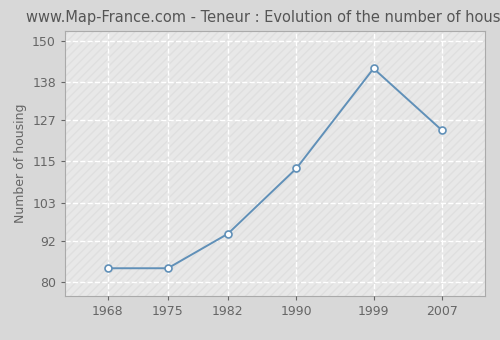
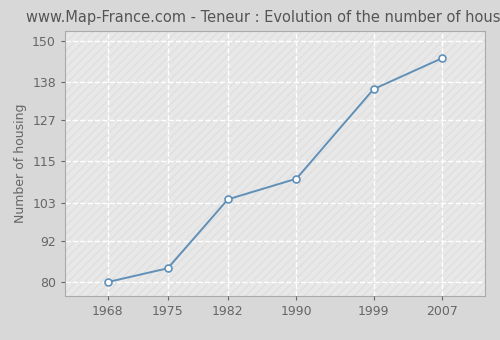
1968: 84 -> 80
1982: 94 -> 104
1990: 113 -> 110
1999: 142 -> 136
2007: 124 -> 145
